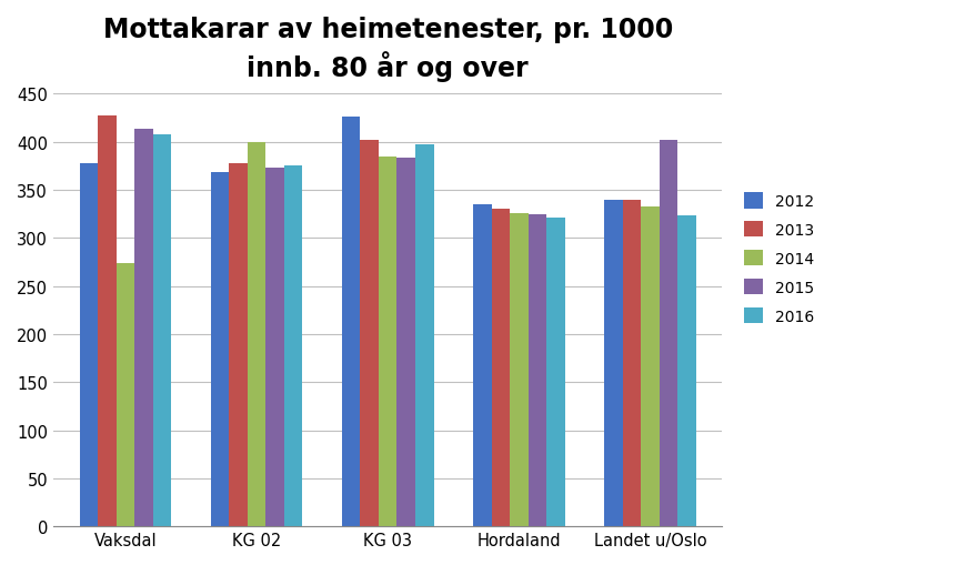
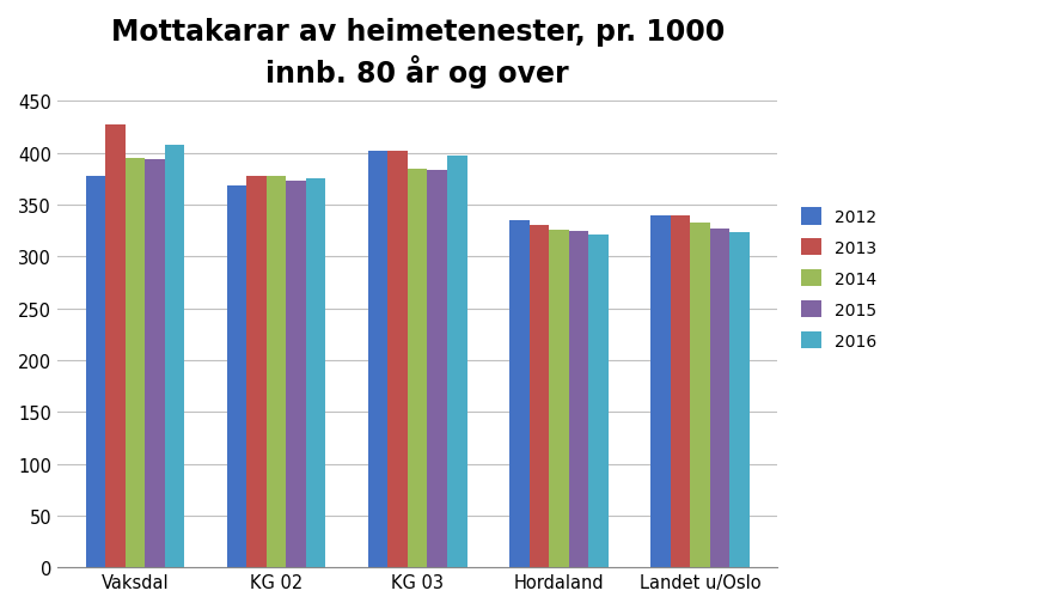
2014/Vaksdal: 274 -> 395
2015/Vaksdal: 414 -> 394
2014/KG 02: 400 -> 378
2012/KG 03: 426 -> 402
2015/Landet u/Oslo: 402 -> 327
